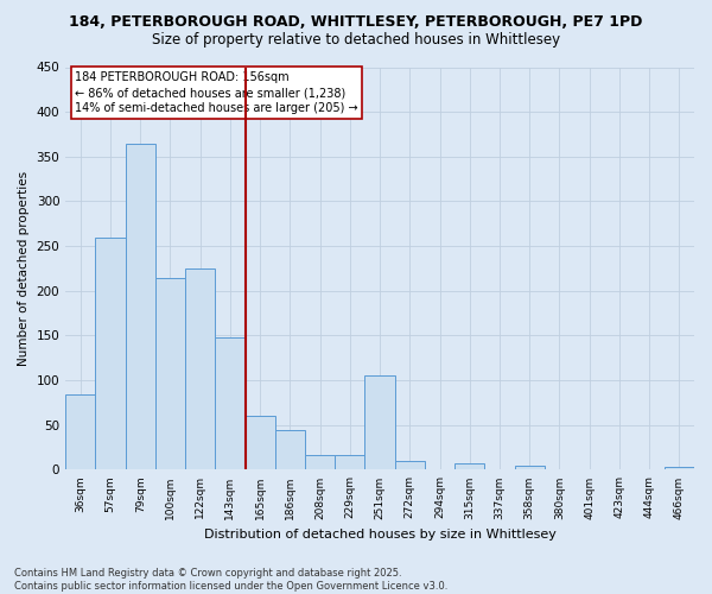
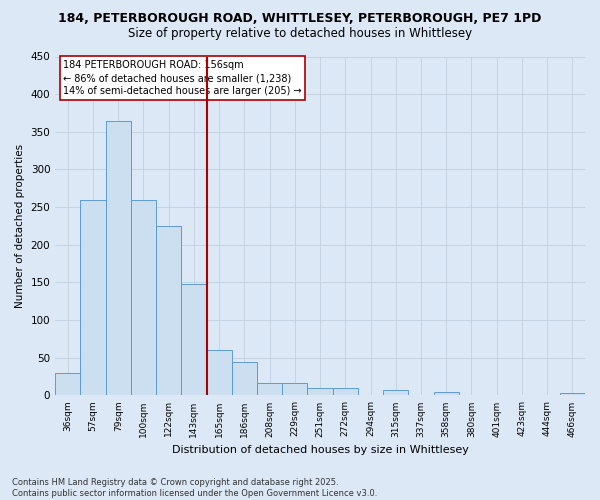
36sqm: 84 -> 30
100sqm: 214 -> 260
251sqm: 106 -> 10
